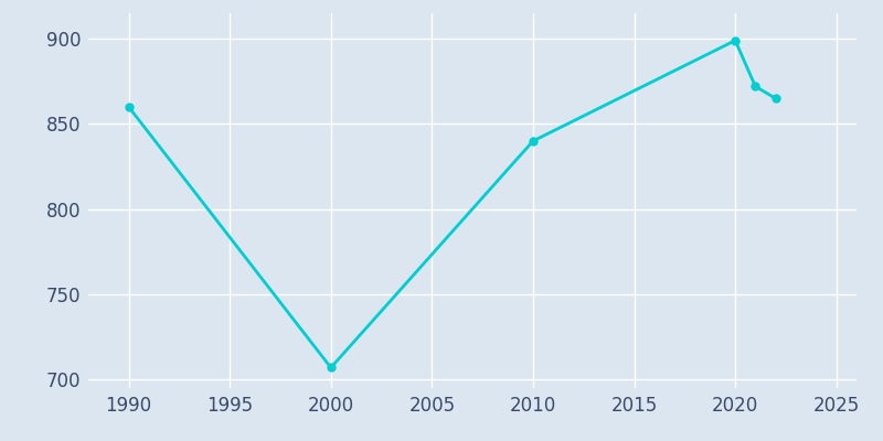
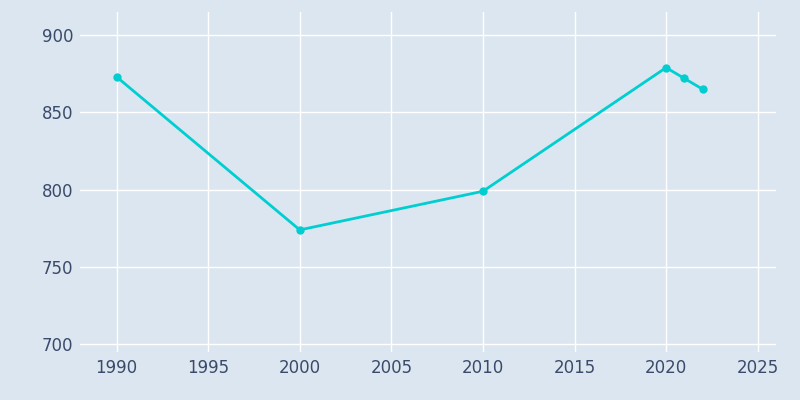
1990: 860 -> 873
2000: 707 -> 774
2010: 840 -> 799
2020: 899 -> 879
